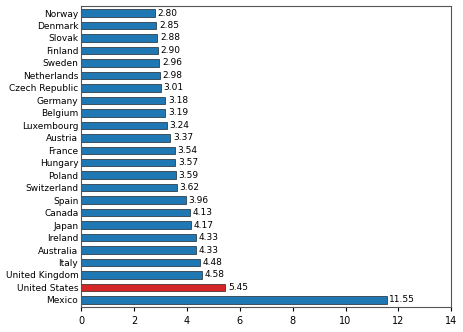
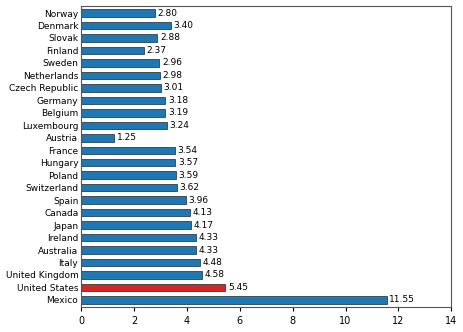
Denmark: 2.85 -> 3.40
Finland: 2.90 -> 2.37
Austria: 3.37 -> 1.25
